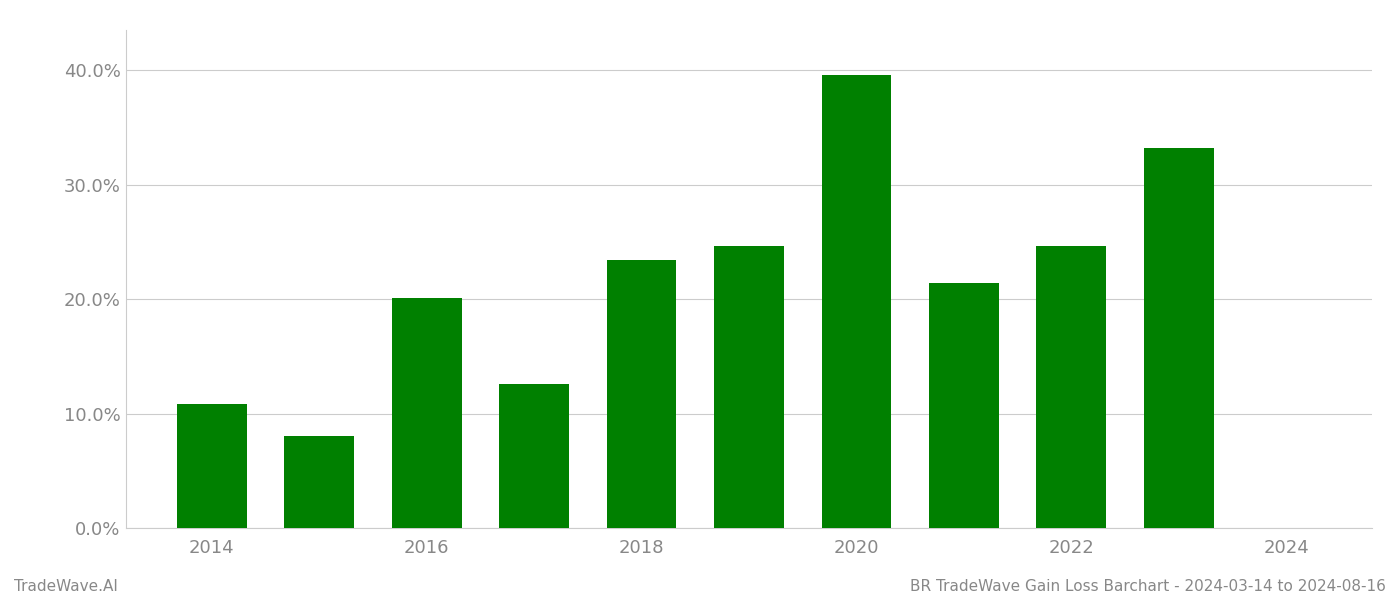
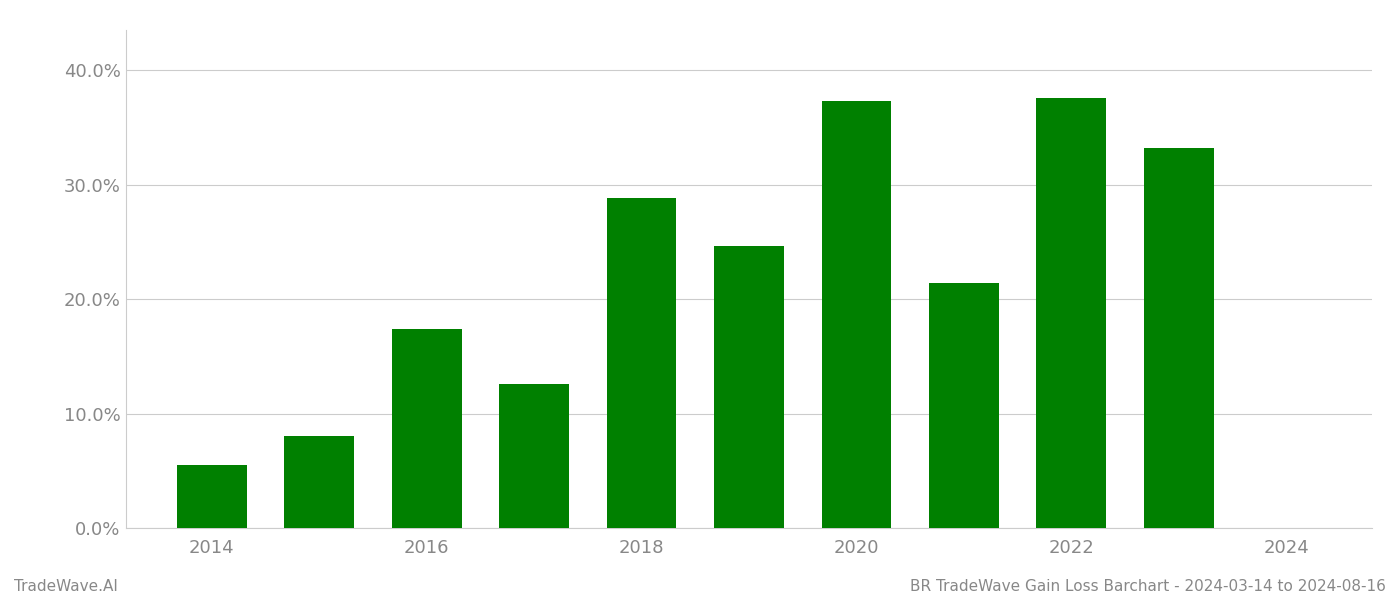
2014: 10.8% -> 5.5%
2016: 20.1% -> 17.4%
2018: 23.4% -> 28.8%
2020: 39.6% -> 37.3%
2022: 24.6% -> 37.6%
